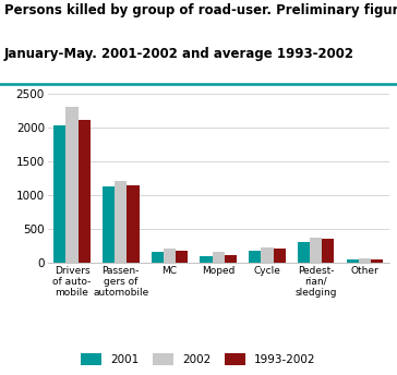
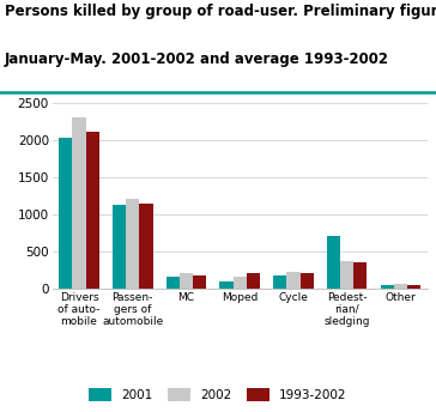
1993-2002/Moped: 120 -> 200
2001/Pedest- rian/ sledging: 300 -> 700
